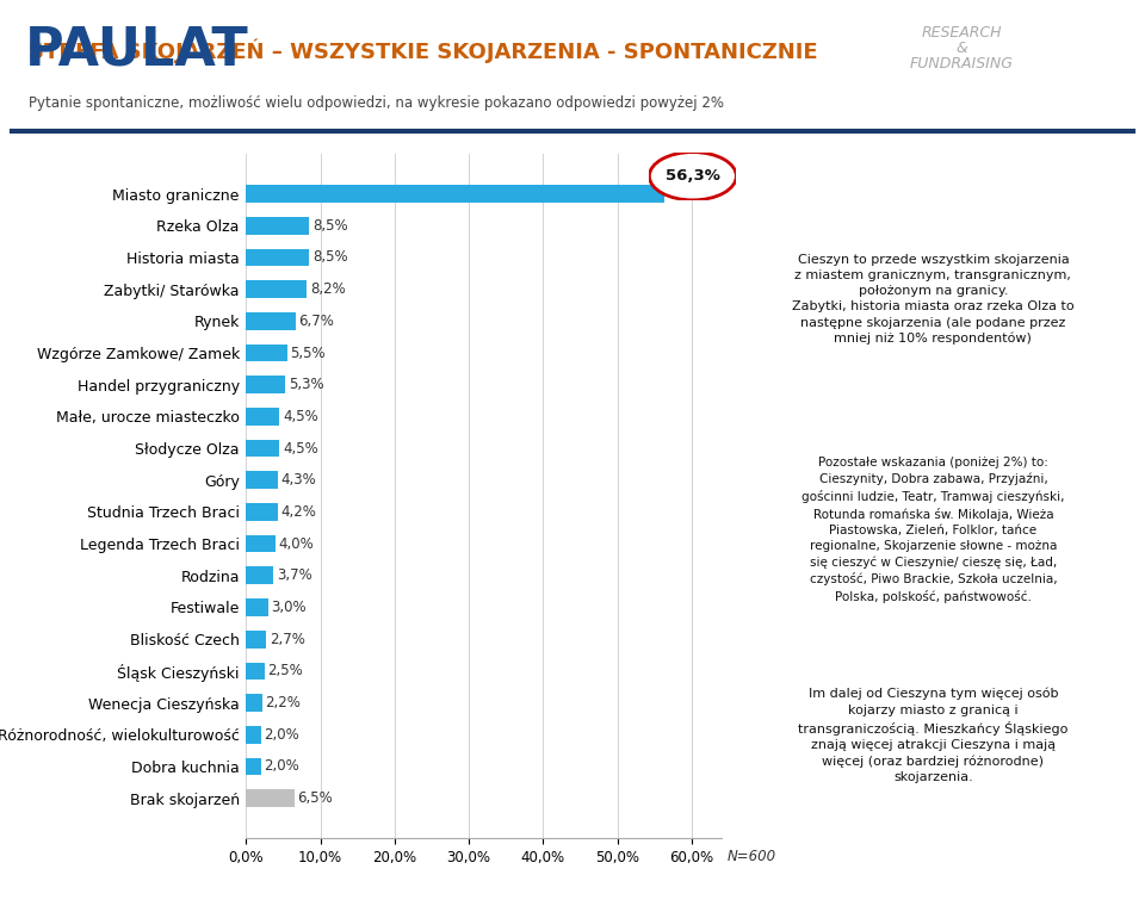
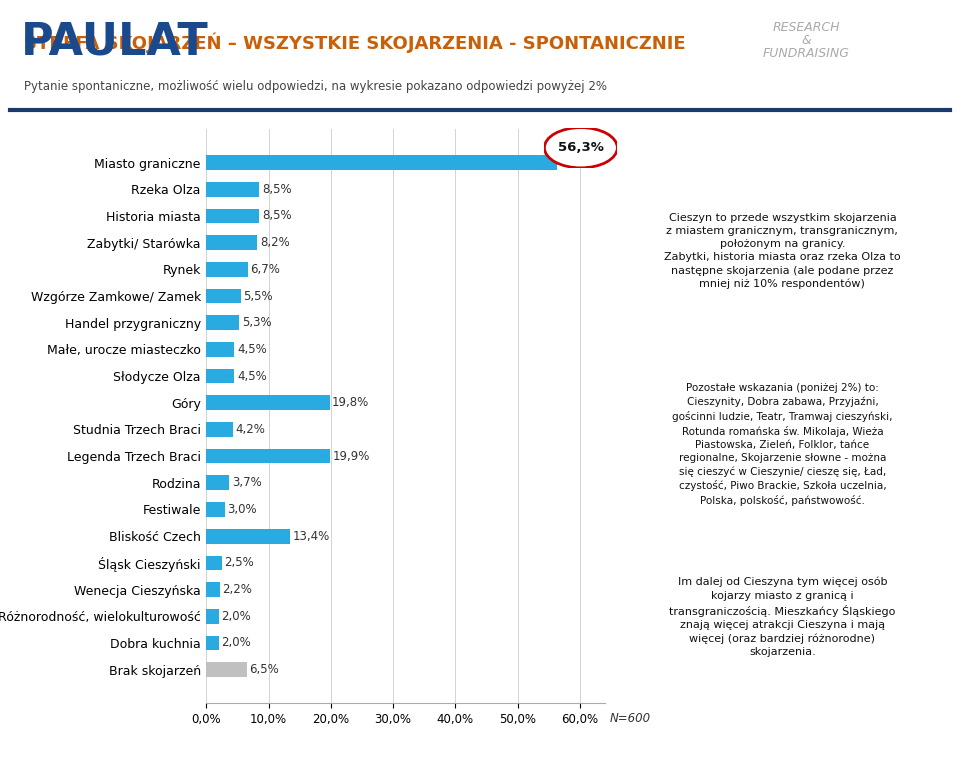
Góry: 4,3% -> 19,8%
Legenda Trzech Braci: 4,0% -> 19,9%
Bliskość Czech: 2,7% -> 13,4%
